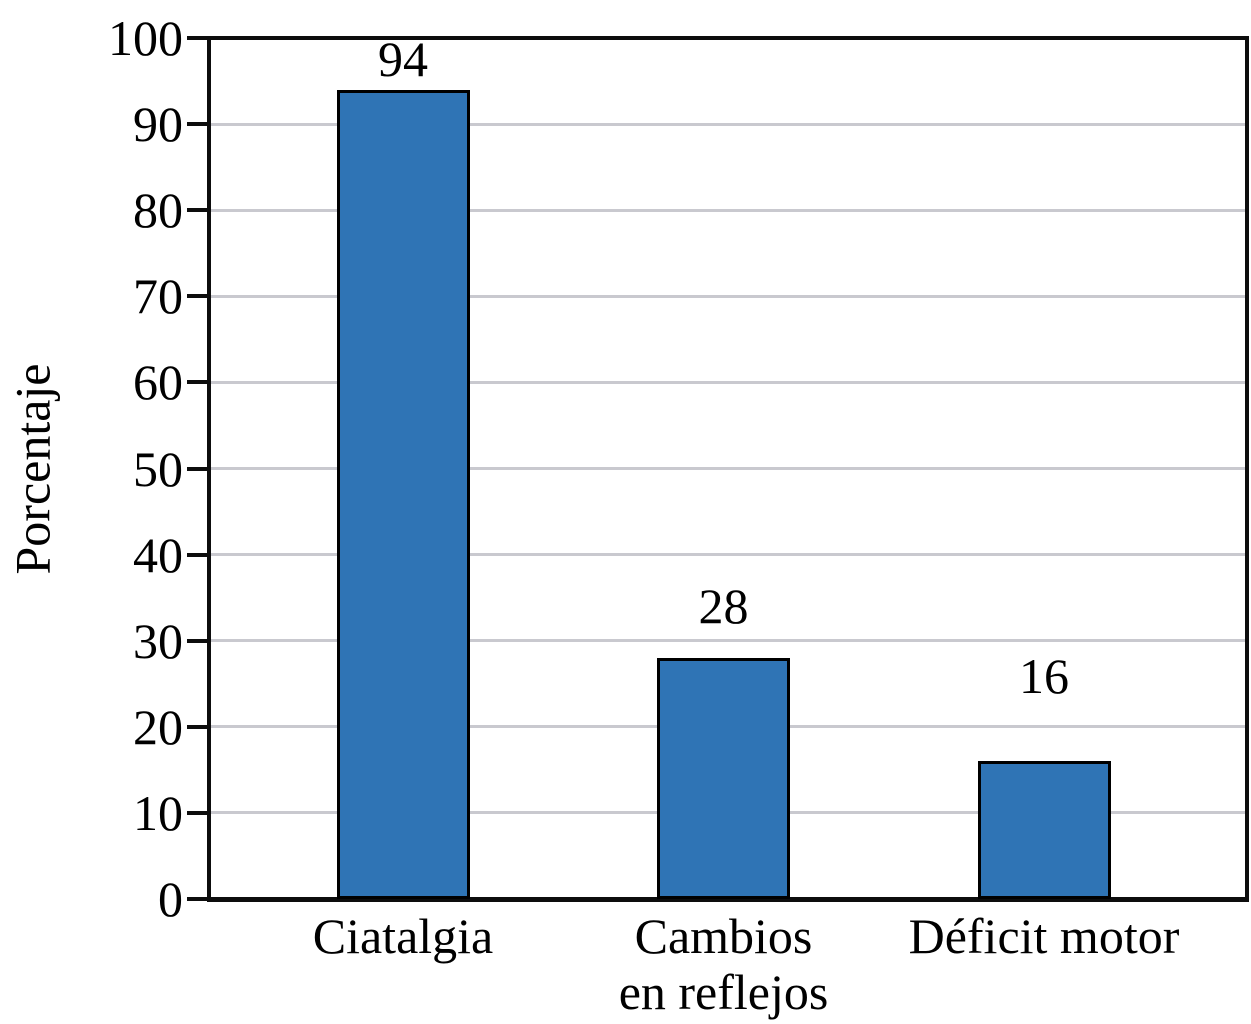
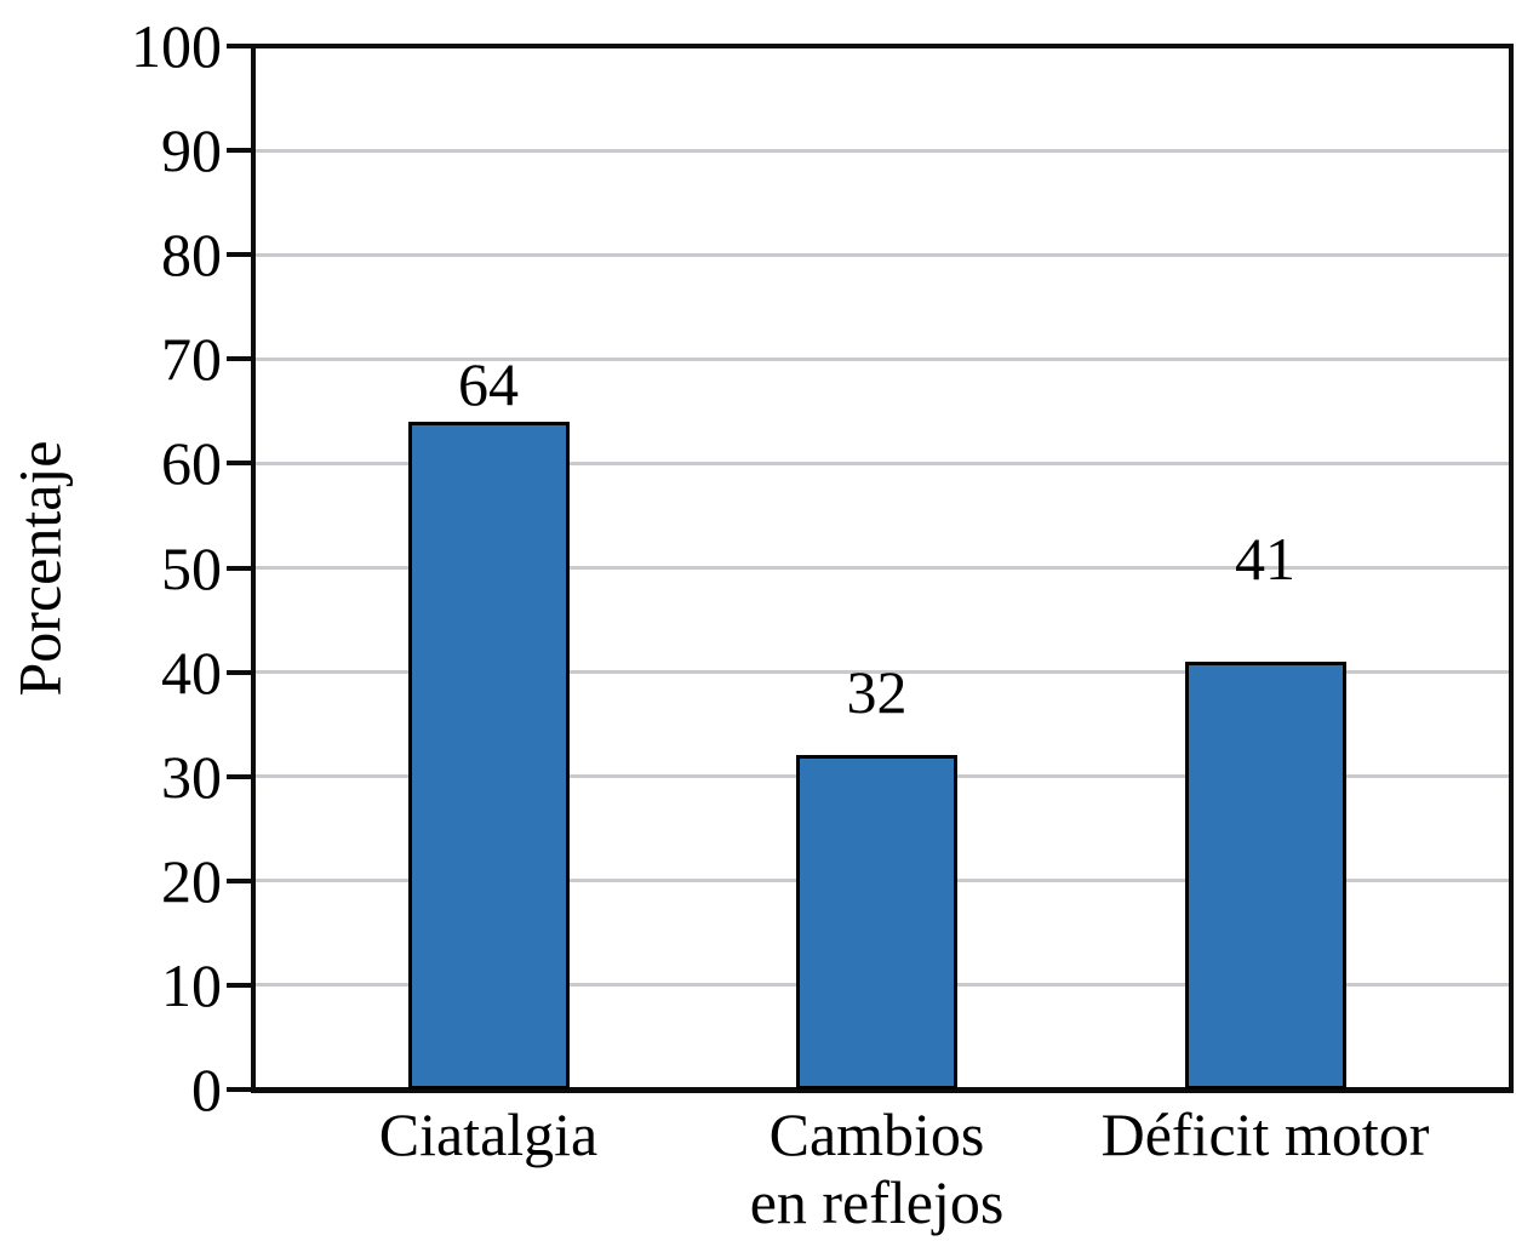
Ciatalgia: 94 -> 64
Cambios en reflejos: 28 -> 32
Déficit motor: 16 -> 41
